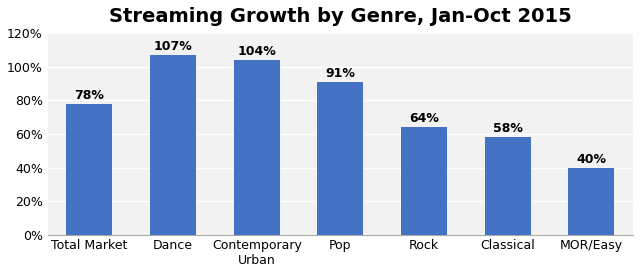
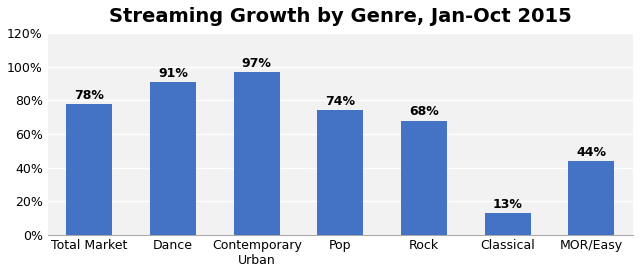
Dance: 107% -> 91%
Contemporary Urban: 104% -> 97%
Pop: 91% -> 74%
Rock: 64% -> 68%
Classical: 58% -> 13%
MOR/Easy: 40% -> 44%
